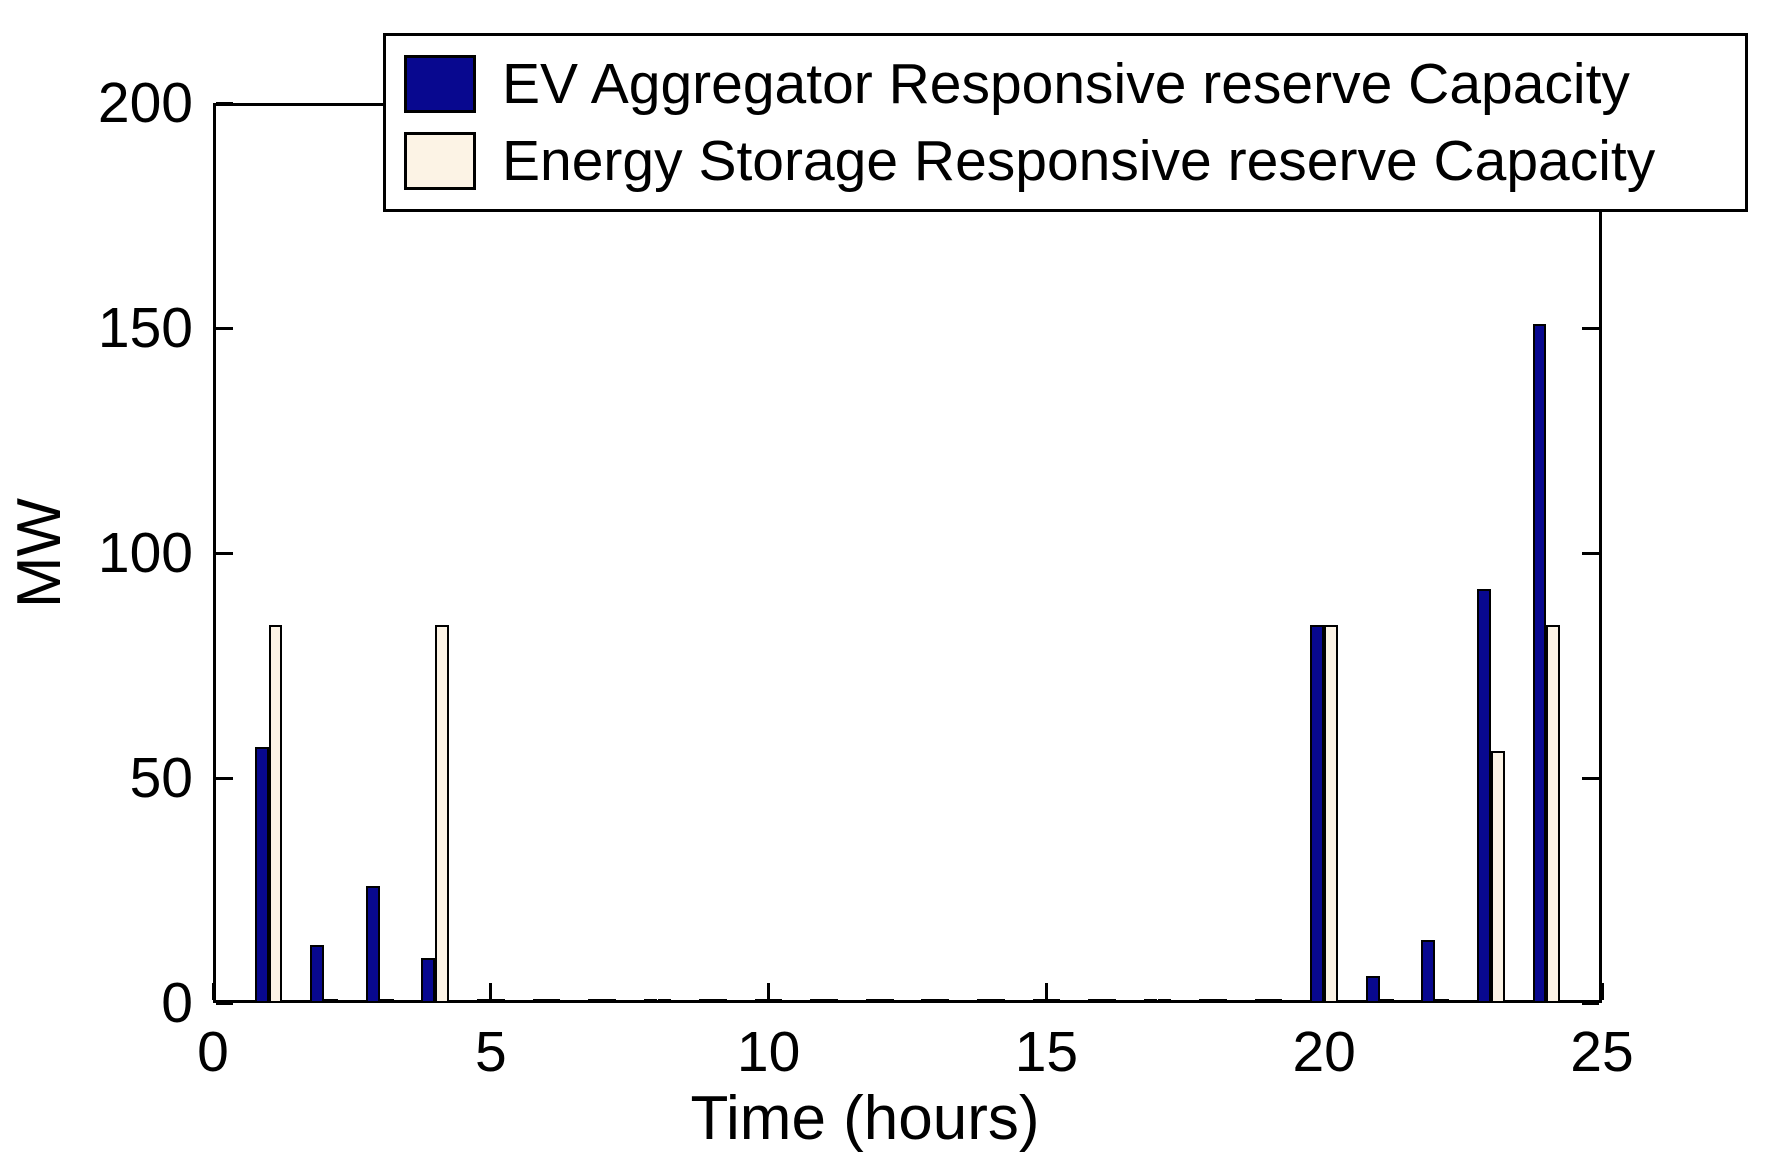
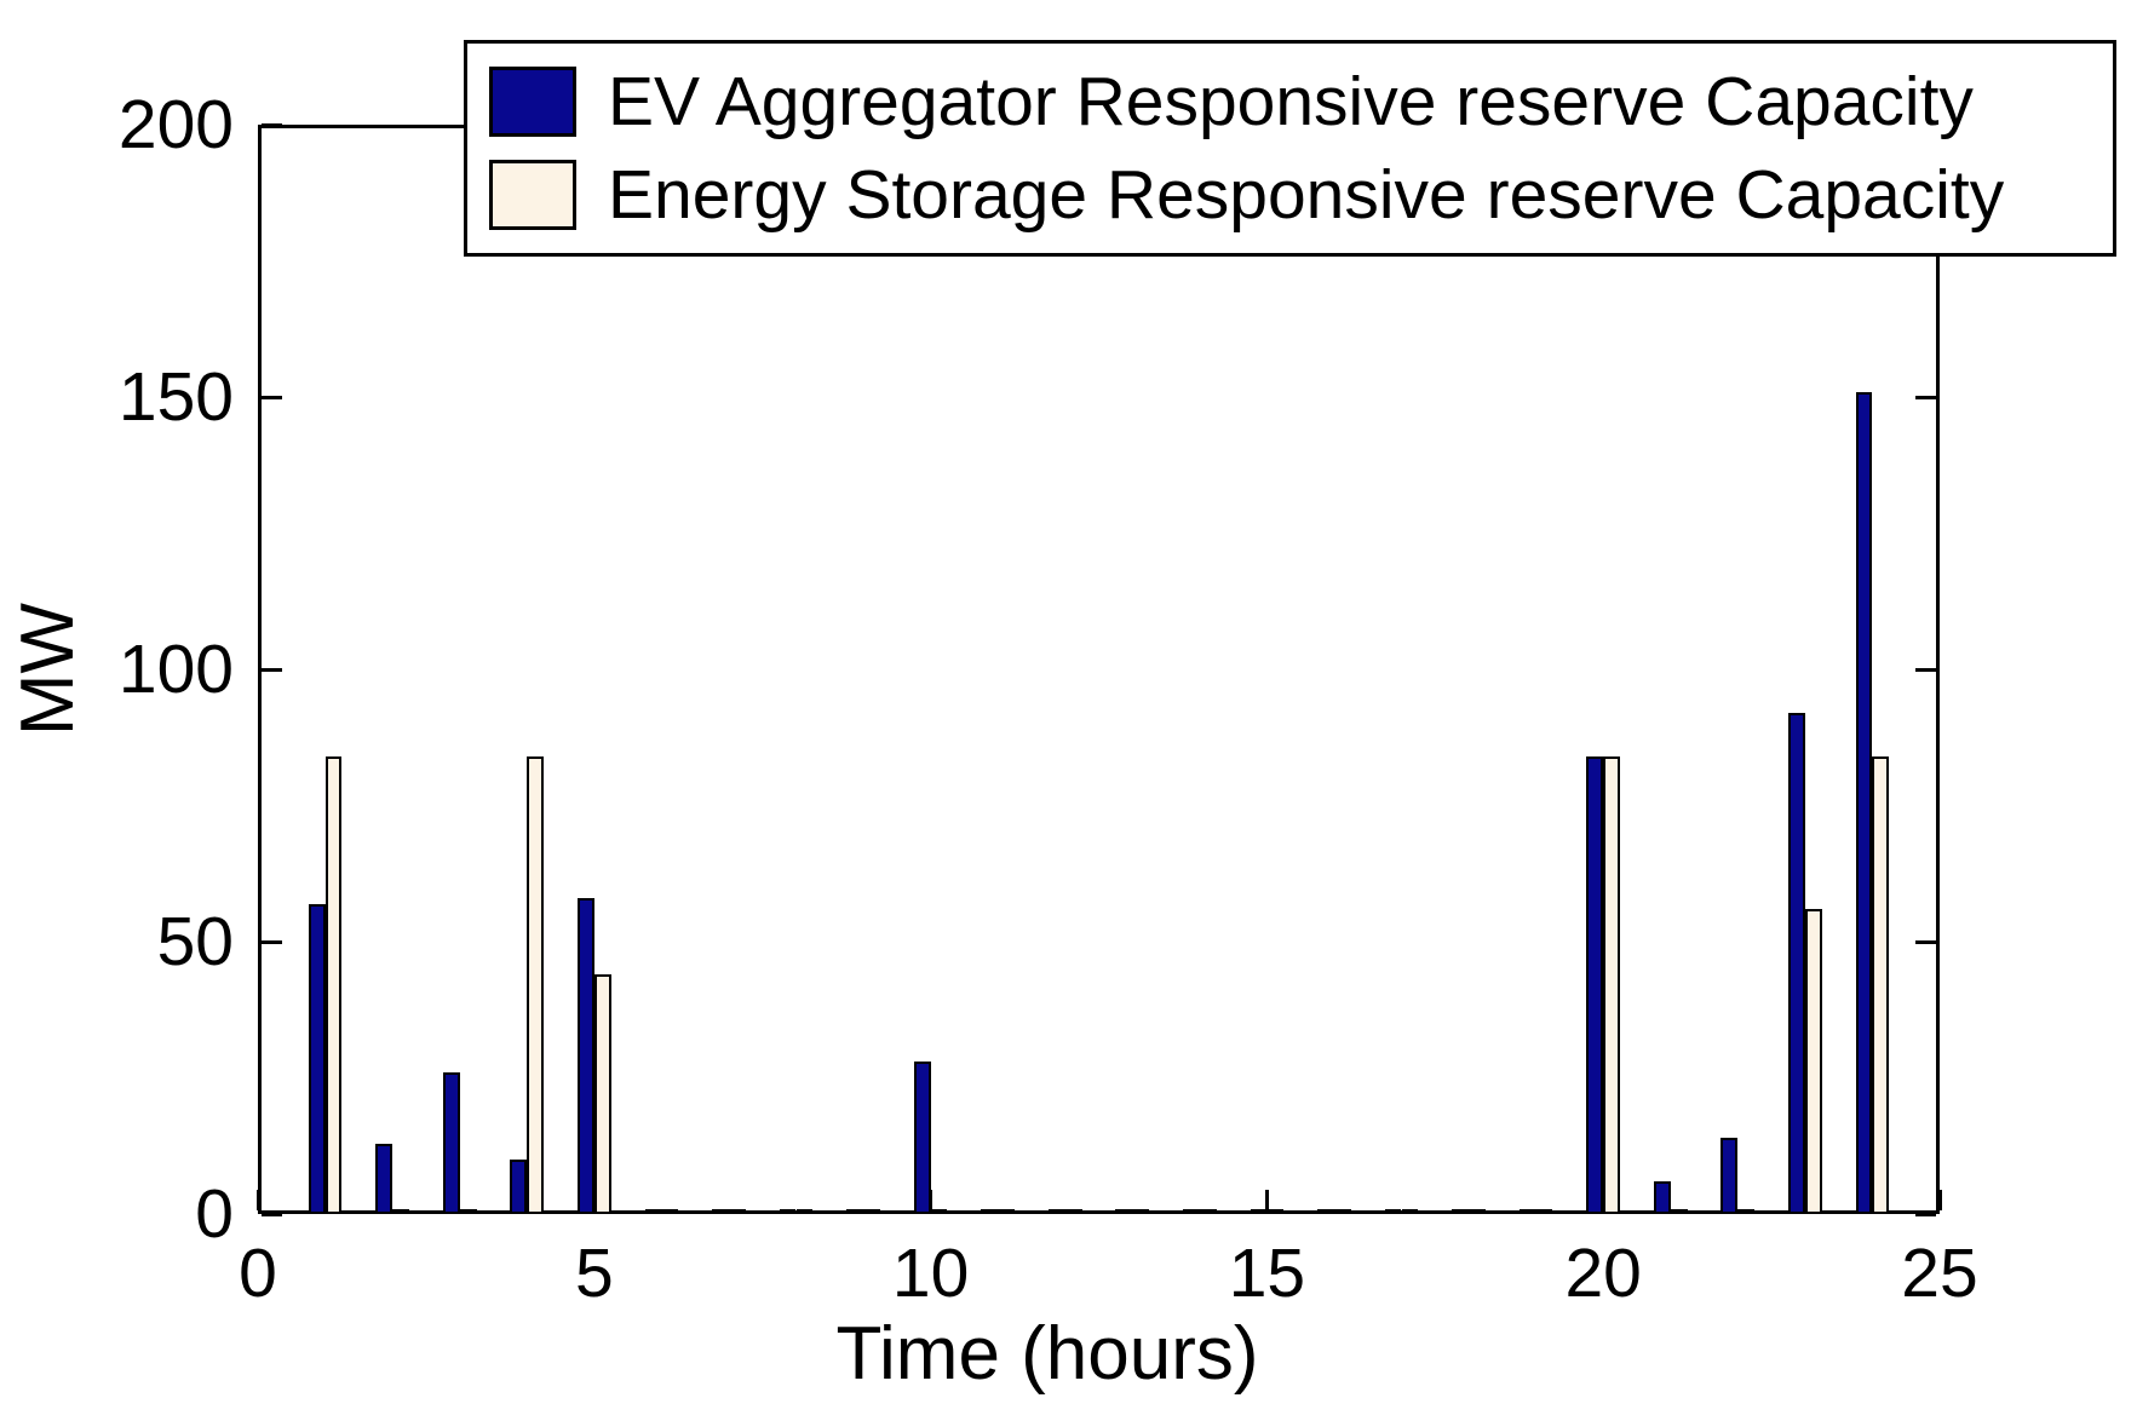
EV Aggregator Responsive reserve Capacity/5: 1 -> 58
Energy Storage Responsive reserve Capacity/5: 1 -> 44
EV Aggregator Responsive reserve Capacity/10: 1 -> 28
